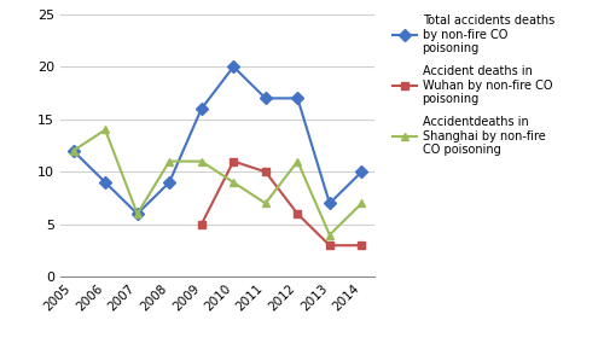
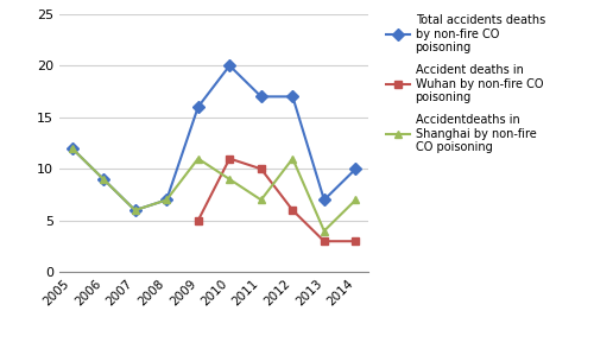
Accidentdeaths in Shanghai by non-fire CO poisoning/2006: 14 -> 9
Total accidents deaths by non-fire CO poisoning/2008: 9 -> 7
Accidentdeaths in Shanghai by non-fire CO poisoning/2008: 11 -> 7
